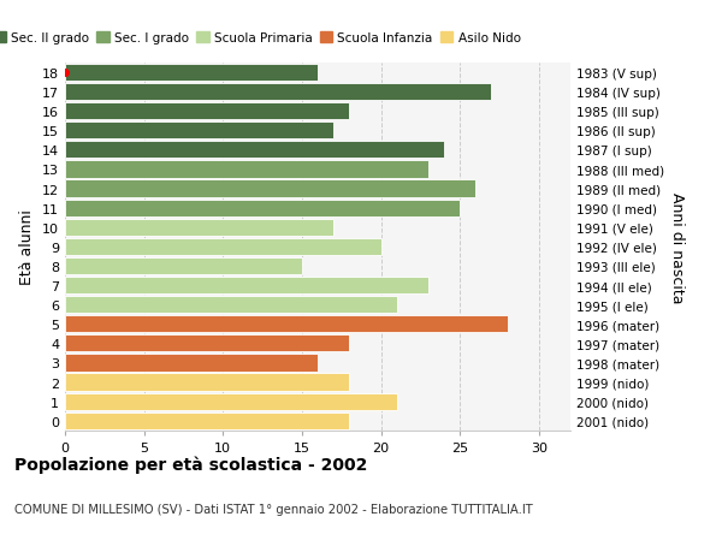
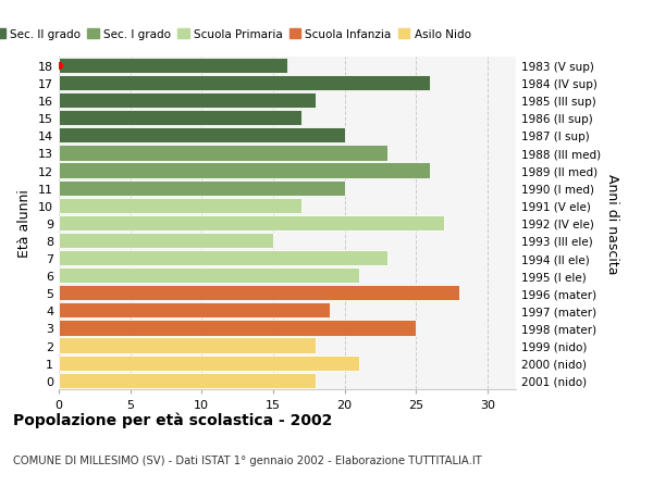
17: 27 -> 26
14: 24 -> 20
11: 25 -> 20
9: 20 -> 27
4: 18 -> 19
3: 16 -> 25
